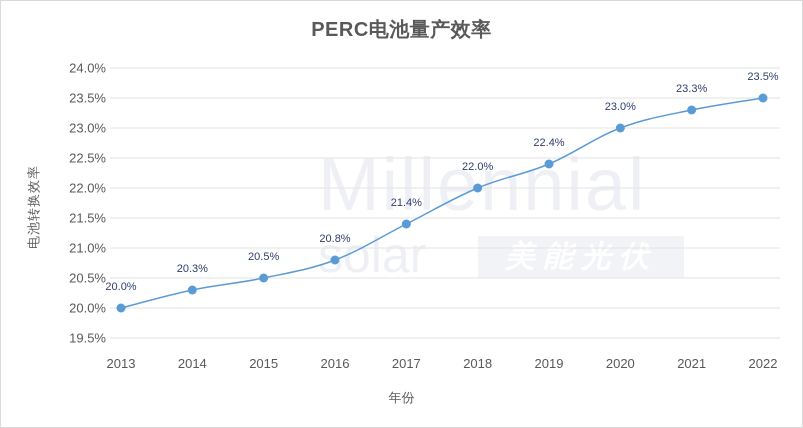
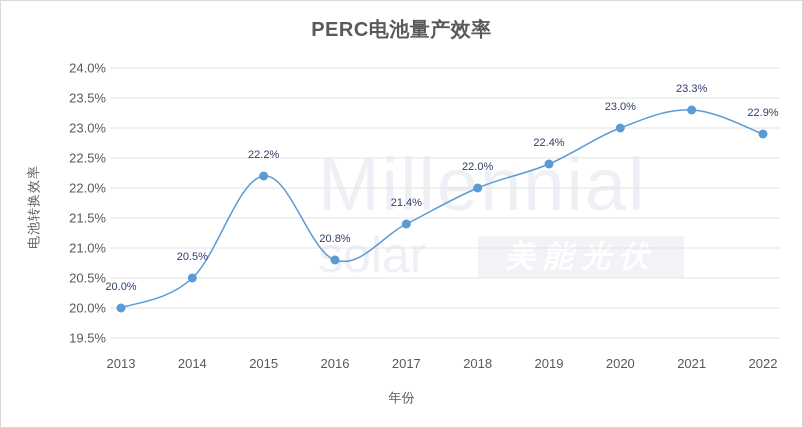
2014: 20.3% -> 20.5%
2015: 20.5% -> 22.2%
2022: 23.5% -> 22.9%
